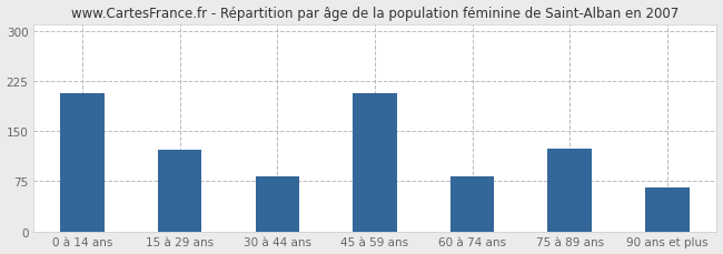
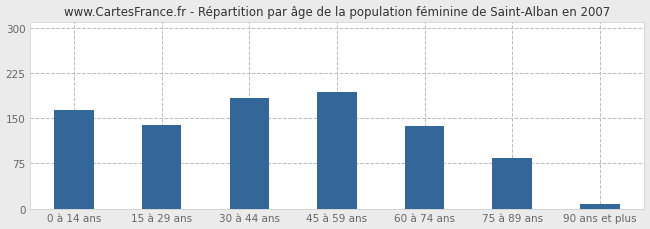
0 à 14 ans: 206 -> 163
15 à 29 ans: 122 -> 138
30 à 44 ans: 82 -> 183
45 à 59 ans: 206 -> 193
60 à 74 ans: 82 -> 137
75 à 89 ans: 124 -> 83
90 ans et plus: 66 -> 8
